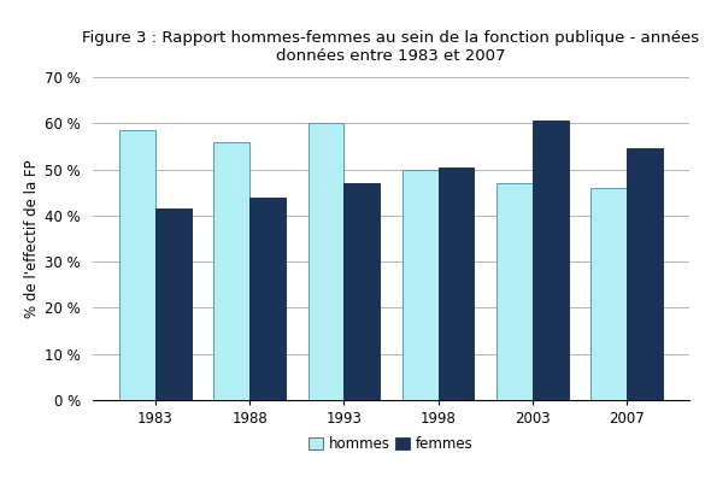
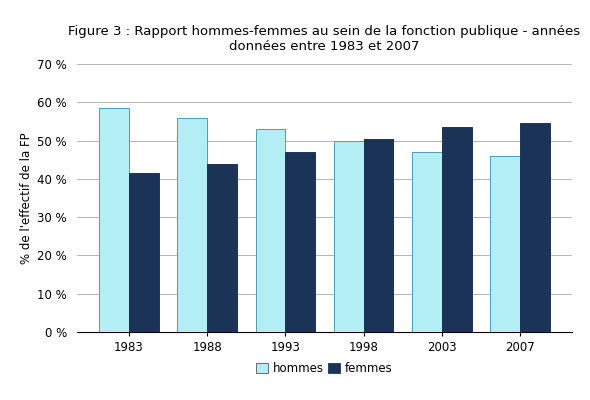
hommes/1993: 60.0 % -> 53.0 %
femmes/2003: 60.5 % -> 53.5 %
